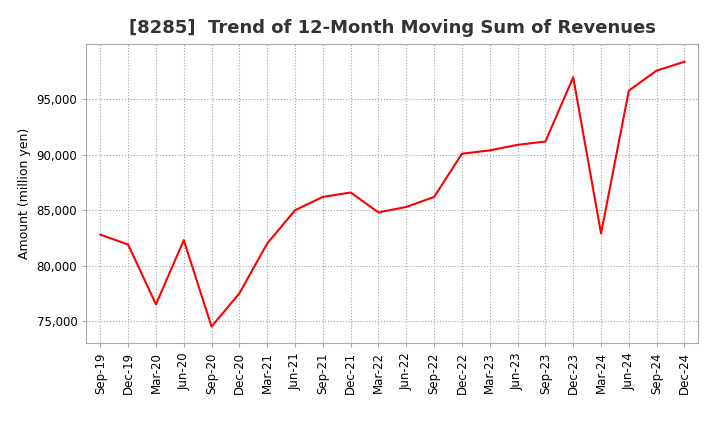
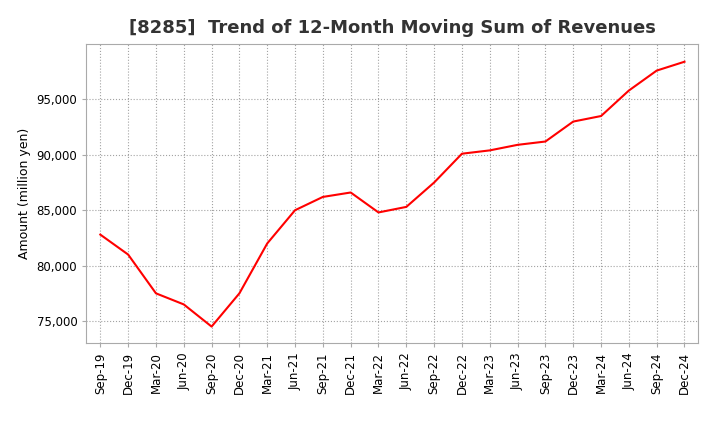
Dec-19: 81,900 -> 81,000
Mar-20: 76,500 -> 77,500
Jun-20: 82,300 -> 76,500
Sep-22: 86,200 -> 87,500
Dec-23: 97,000 -> 93,000
Mar-24: 82,900 -> 93,500
